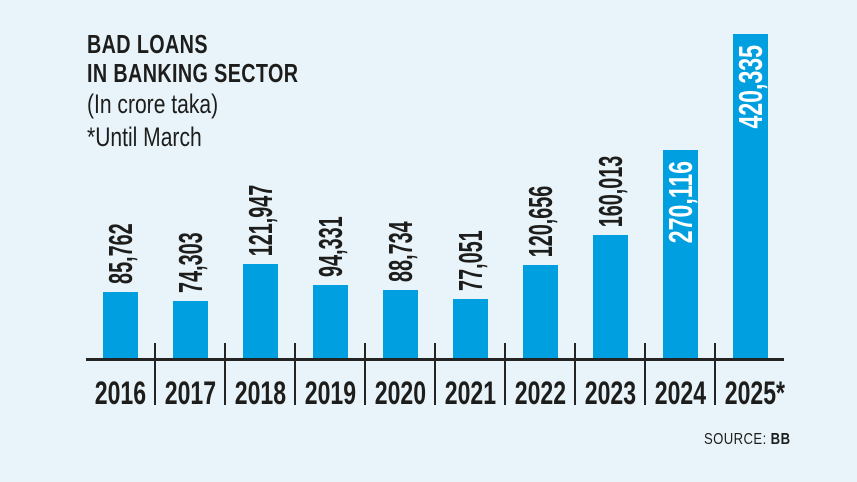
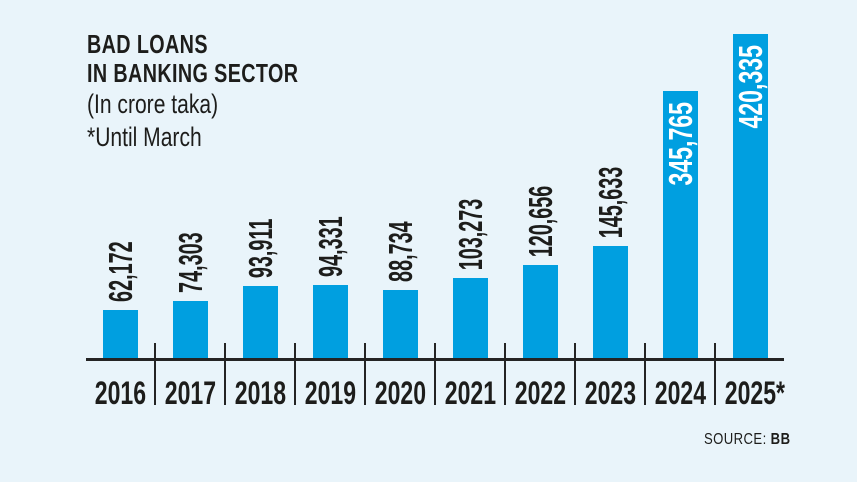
2016: 85,762 -> 62,172
2018: 121,947 -> 93,911
2021: 77,051 -> 103,273
2023: 160,013 -> 145,633
2024: 270,116 -> 345,765
